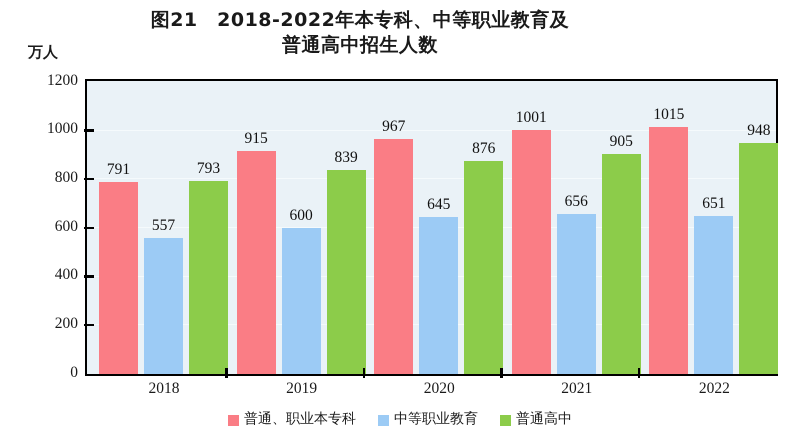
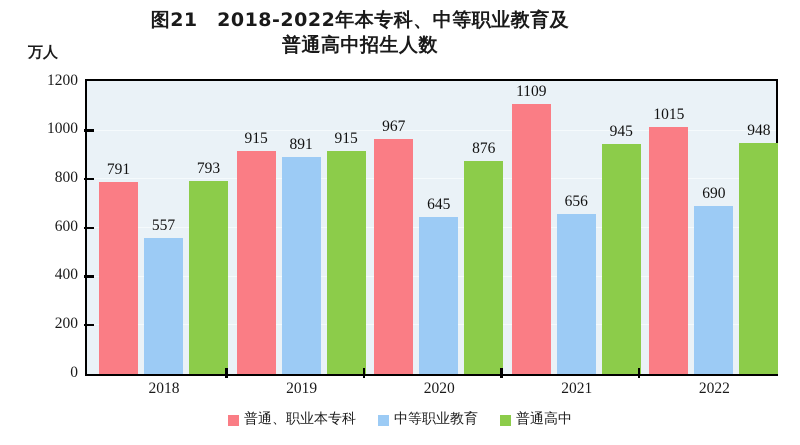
中等职业教育/2019: 600 -> 891
普通高中/2019: 839 -> 915
普通、职业本专科/2021: 1001 -> 1109
普通高中/2021: 905 -> 945
中等职业教育/2022: 651 -> 690
